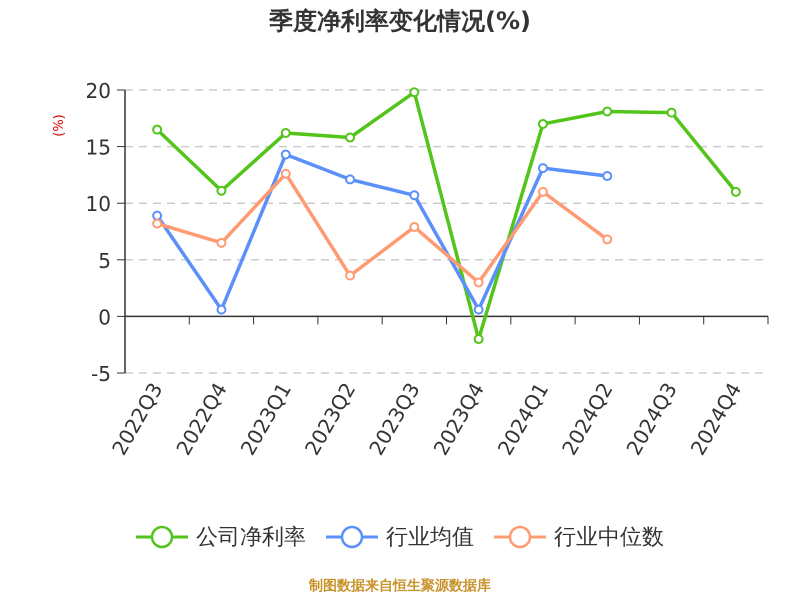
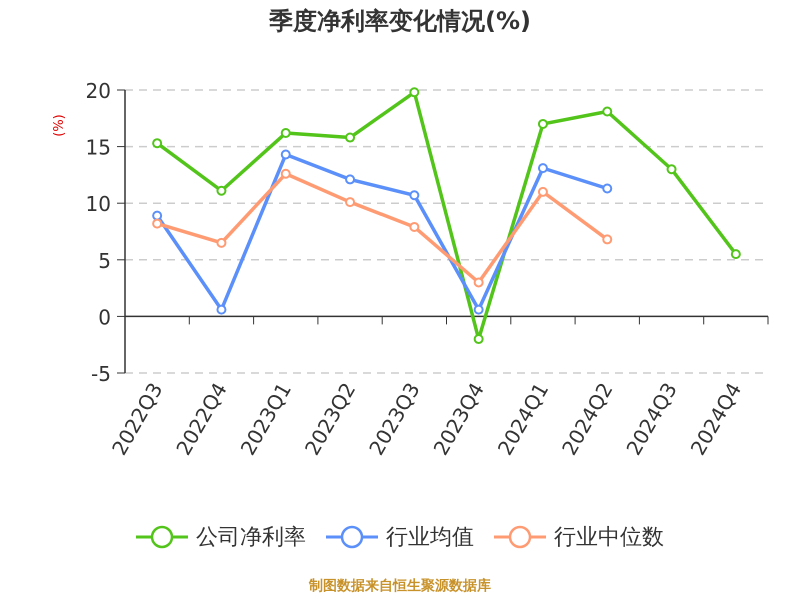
公司净利率/2022Q3: 16.5 -> 15.3
行业中位数/2023Q2: 3.6 -> 10.1
行业均值/2024Q2: 12.4 -> 11.3
公司净利率/2024Q3: 18.0 -> 13.0
公司净利率/2024Q4: 11.0 -> 5.5
